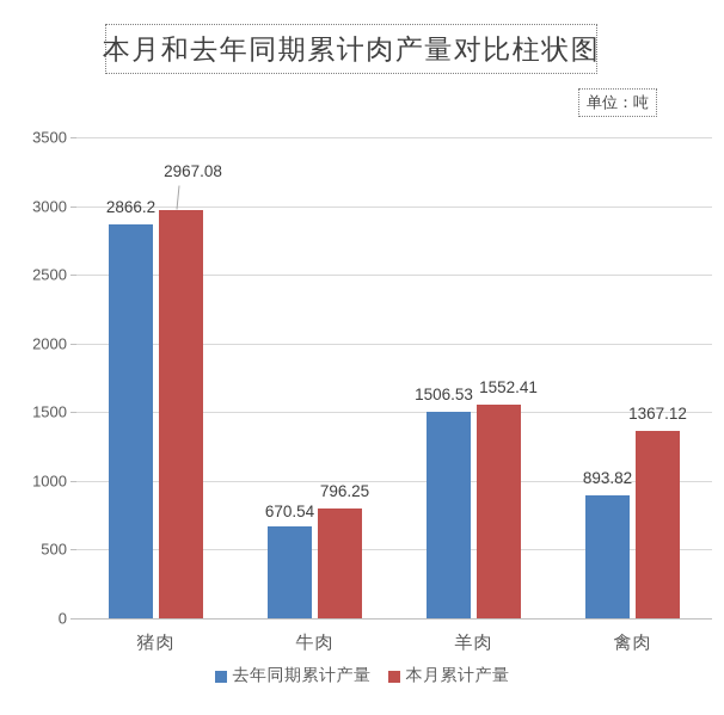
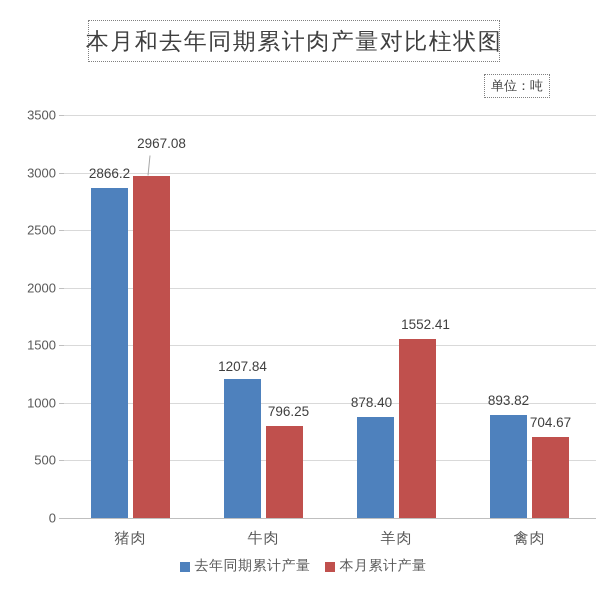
去年同期累计产量/牛肉: 670.54 -> 1207.84
去年同期累计产量/羊肉: 1506.53 -> 878.40
本月累计产量/禽肉: 1367.12 -> 704.67
